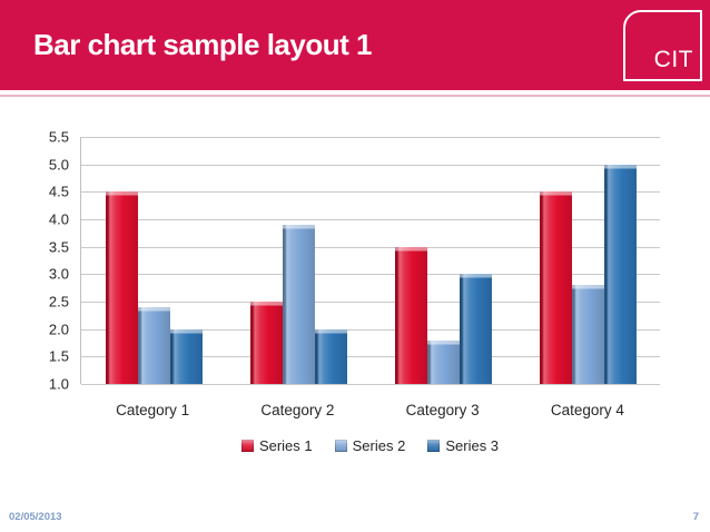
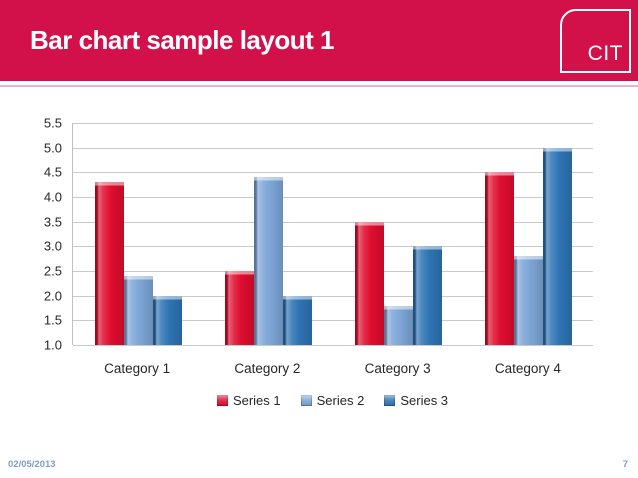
Series 1/Category 1: 4.5 -> 4.3
Series 2/Category 2: 3.9 -> 4.4
